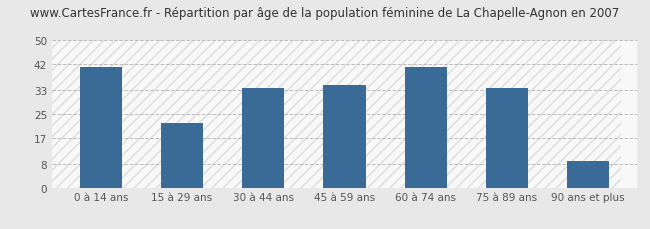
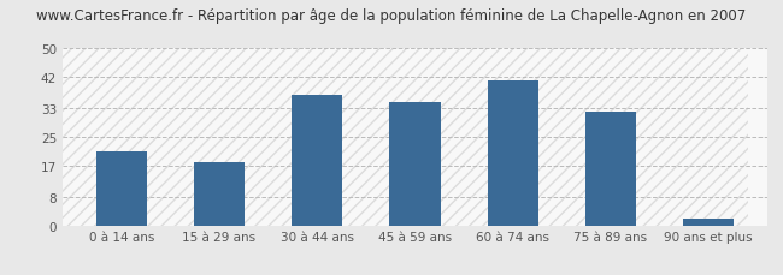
0 à 14 ans: 41 -> 21
15 à 29 ans: 22 -> 18
30 à 44 ans: 34 -> 37
75 à 89 ans: 34 -> 32
90 ans et plus: 9 -> 2
